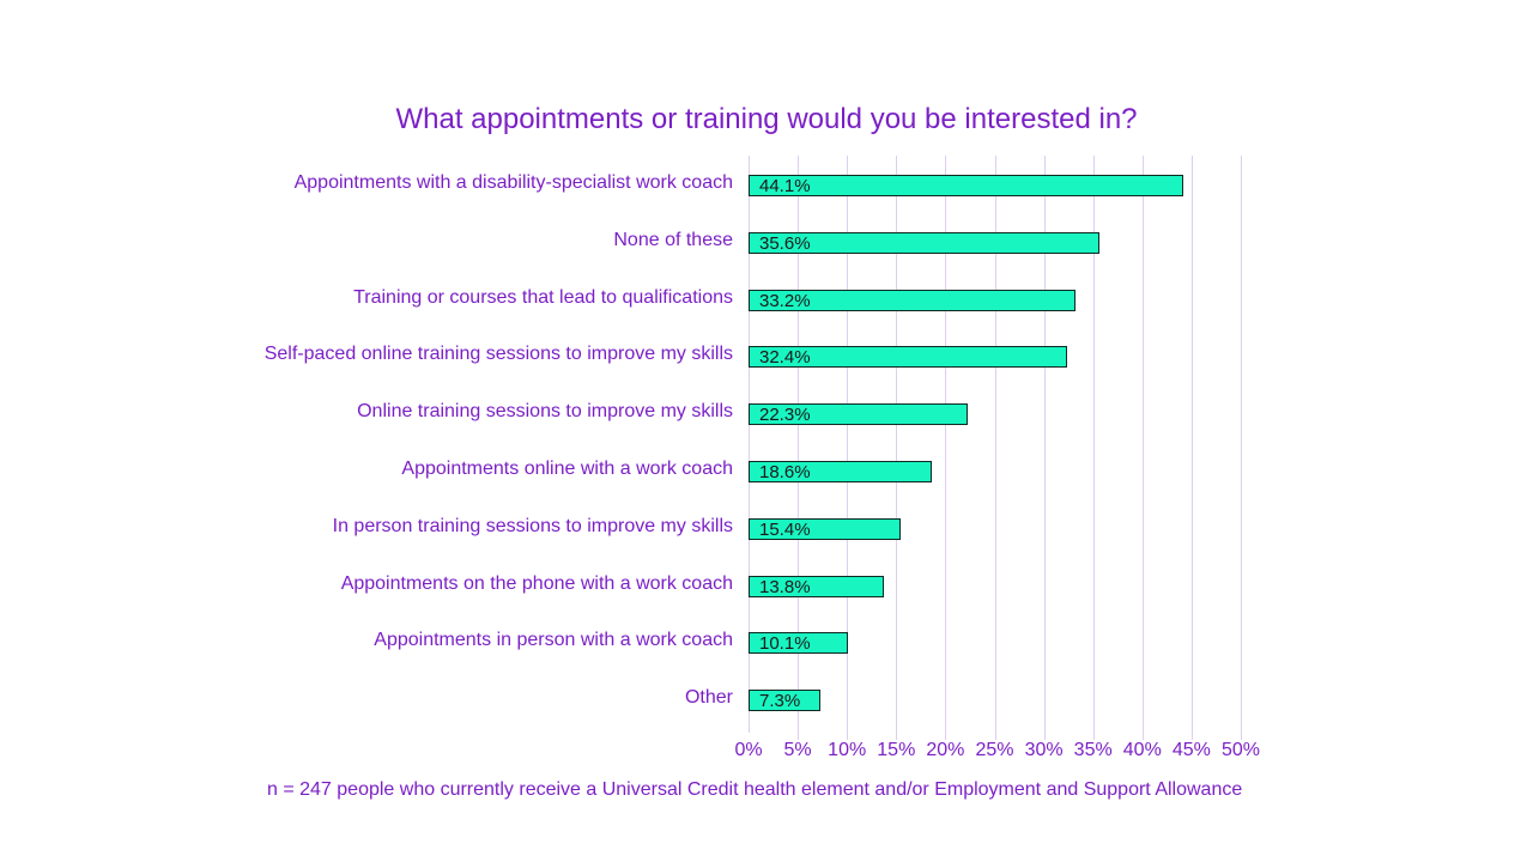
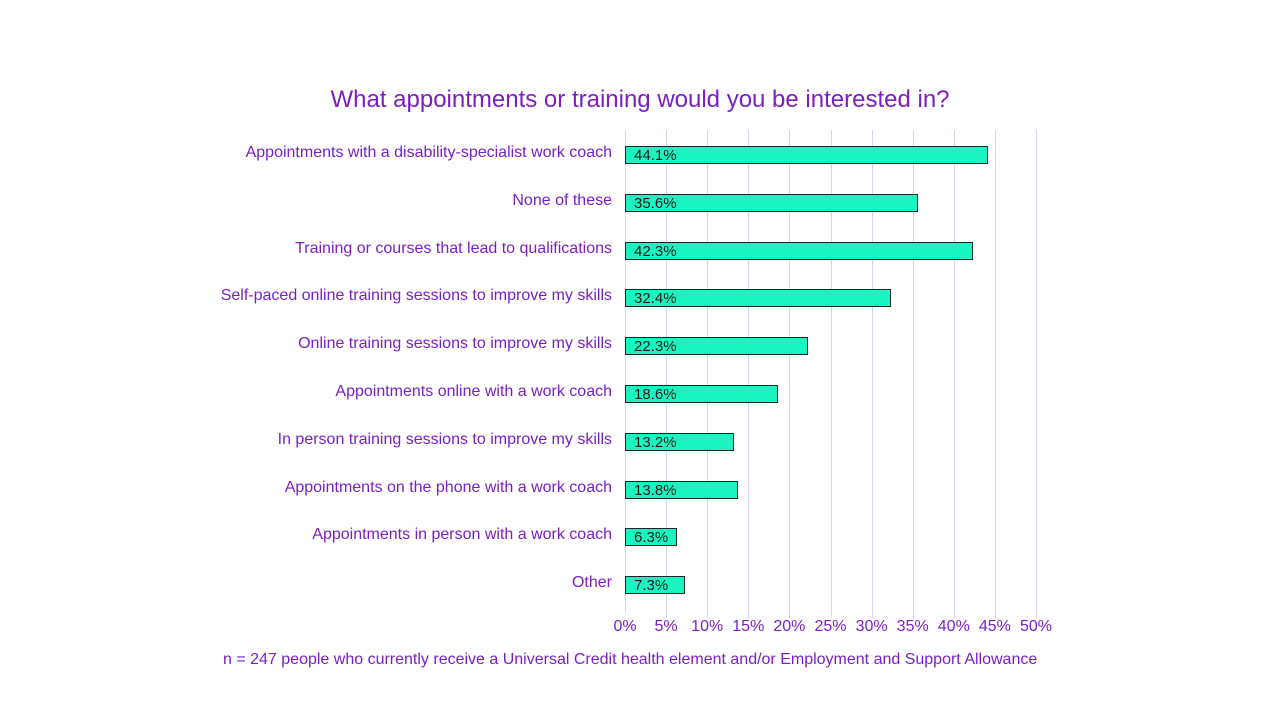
Training or courses that lead to qualifications: 33.2% -> 42.3%
In person training sessions to improve my skills: 15.4% -> 13.2%
Appointments in person with a work coach: 10.1% -> 6.3%
